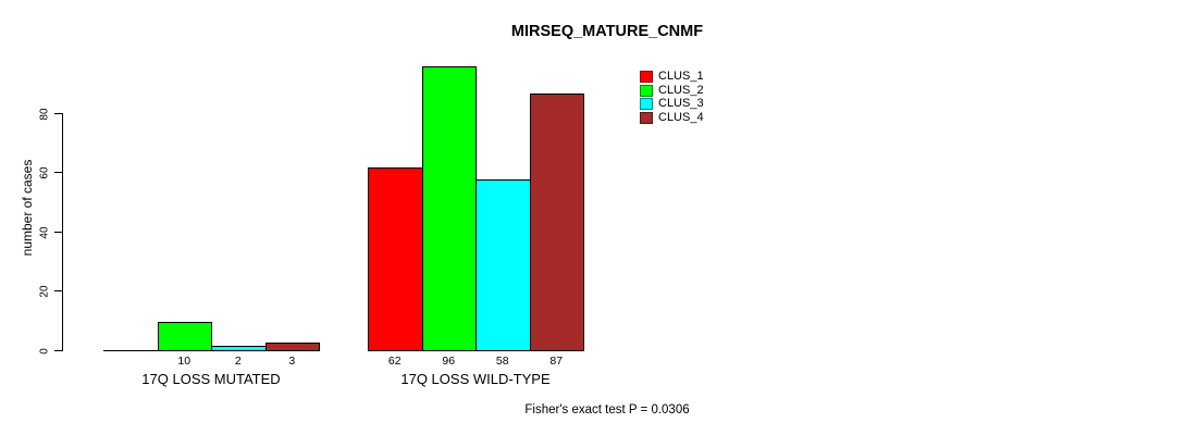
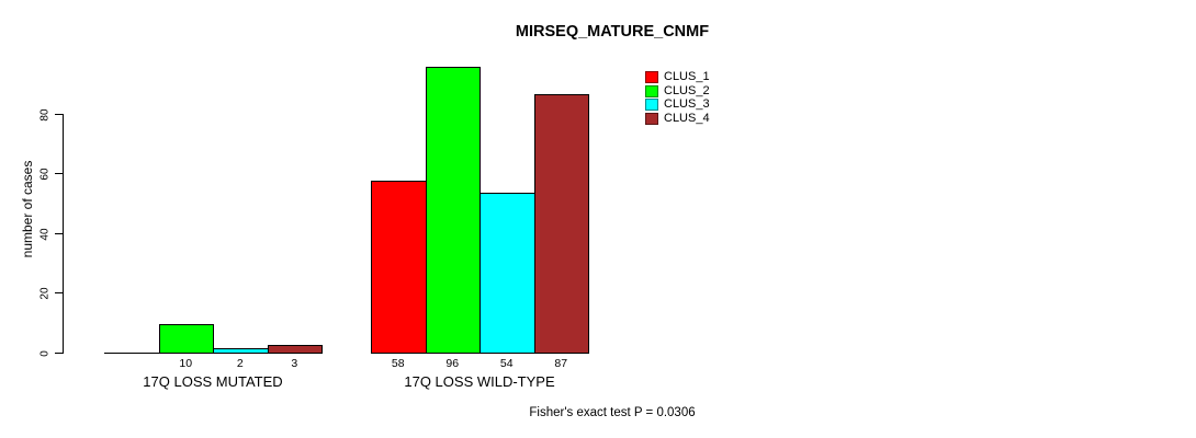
CLUS_1/17Q LOSS WILD-TYPE: 62 -> 58
CLUS_3/17Q LOSS WILD-TYPE: 58 -> 54
